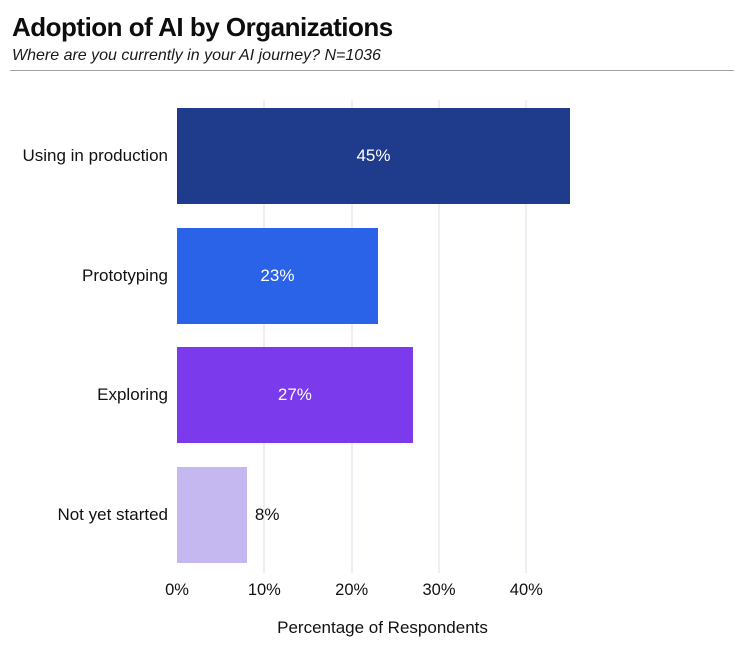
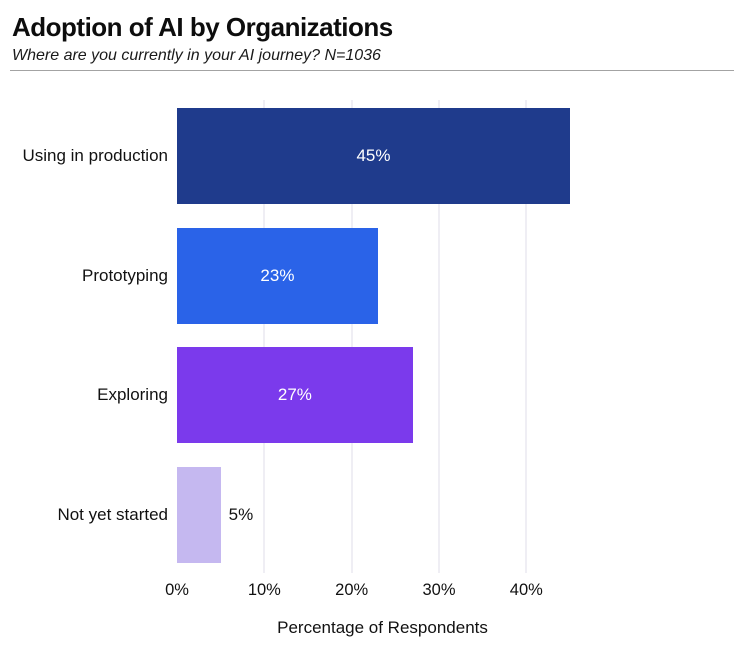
Not yet started: 8% -> 5%
